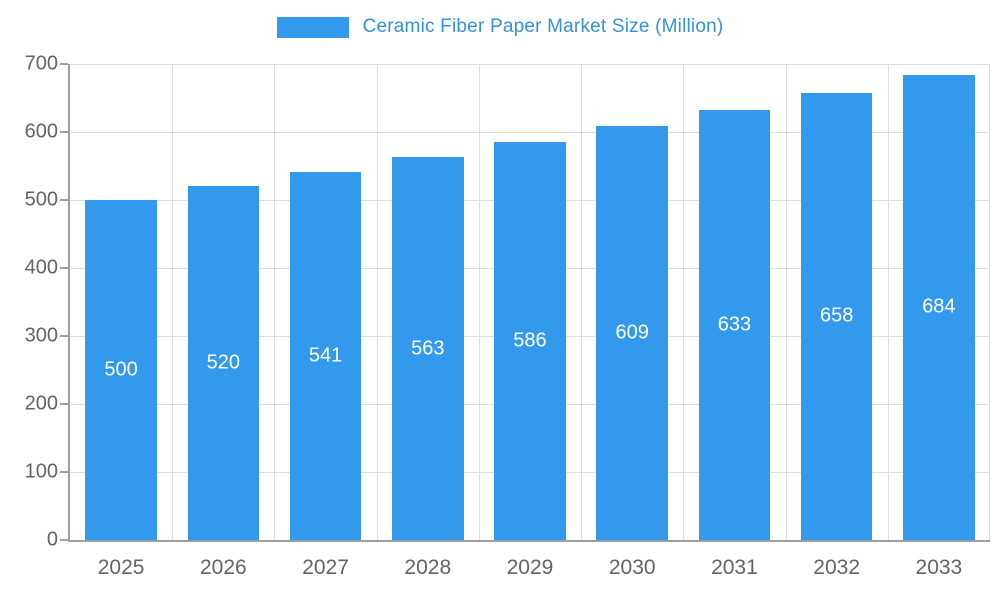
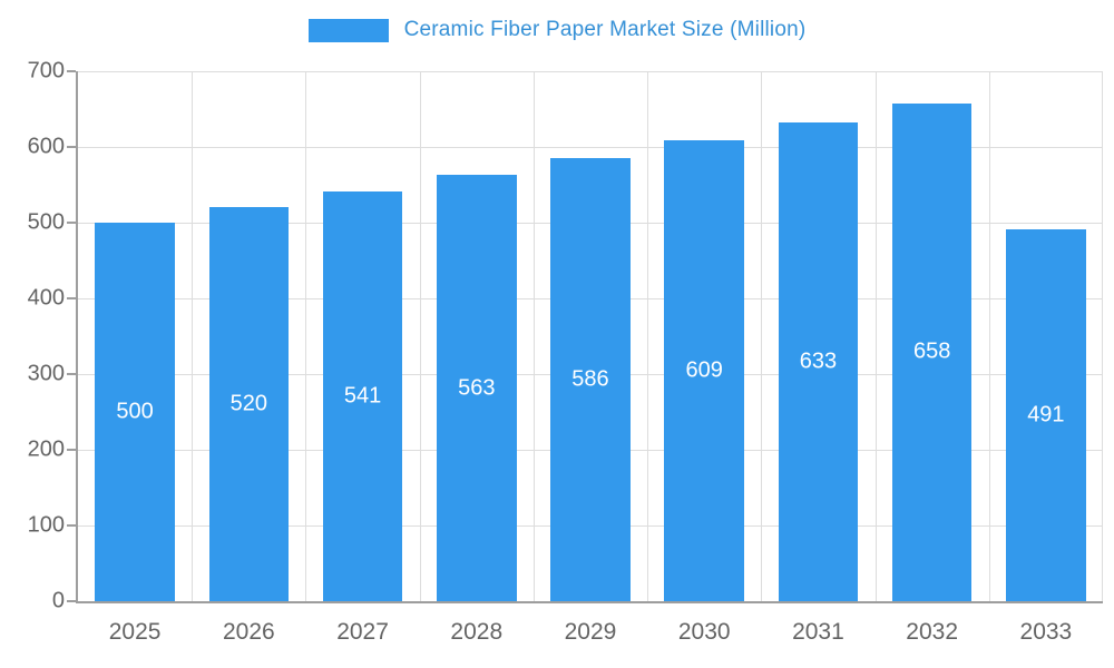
2033: 684 -> 491
